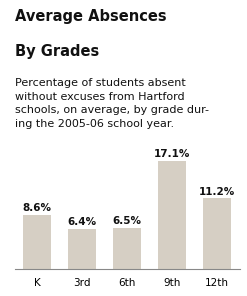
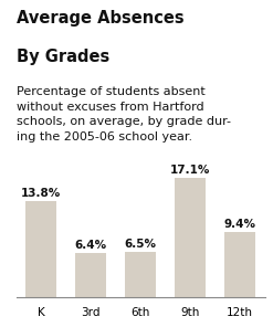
K: 8.6% -> 13.8%
12th: 11.2% -> 9.4%
